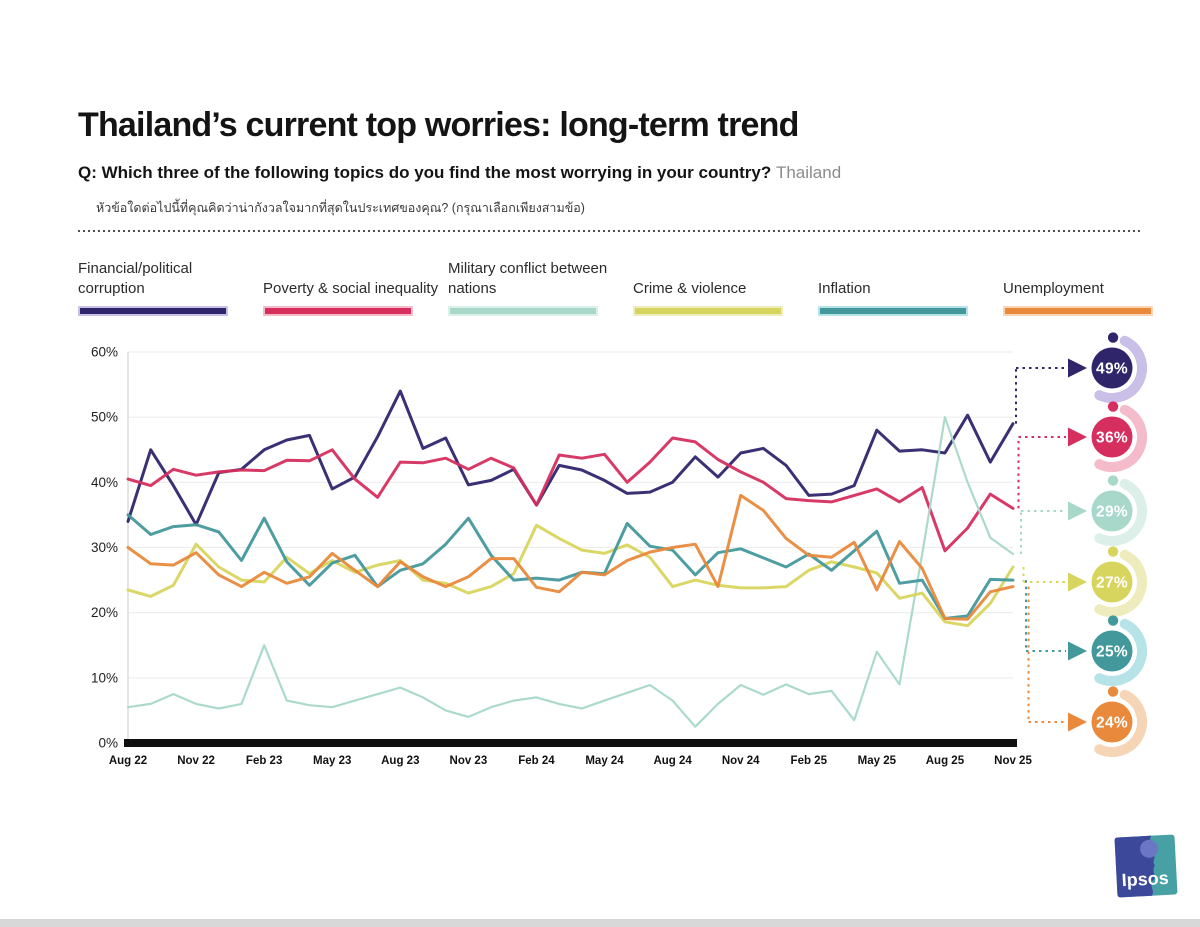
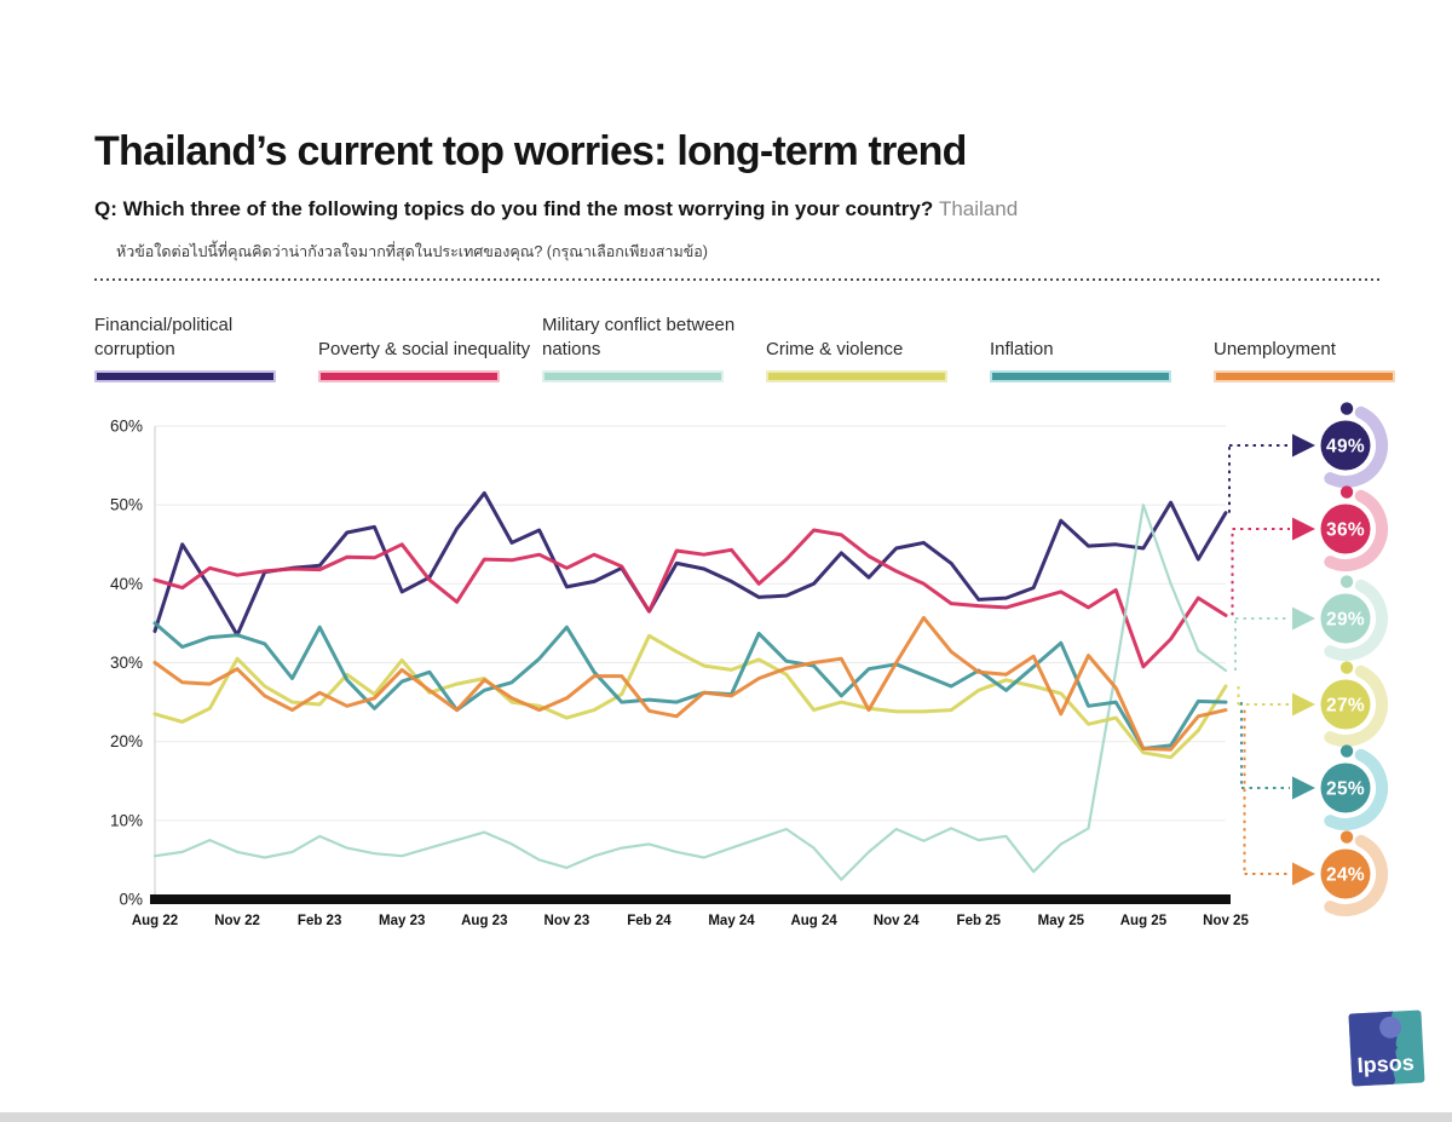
Financial/political corruption/Feb 23: 45% -> 42%
Military conflict between nations/Feb 23: 15% -> 8%
Crime & violence/May 23: 28% -> 30%
Financial/political corruption/Aug 23: 54% -> 52%
Unemployment/Nov 24: 38% -> 30%
Military conflict between nations/May 25: 14% -> 7%
